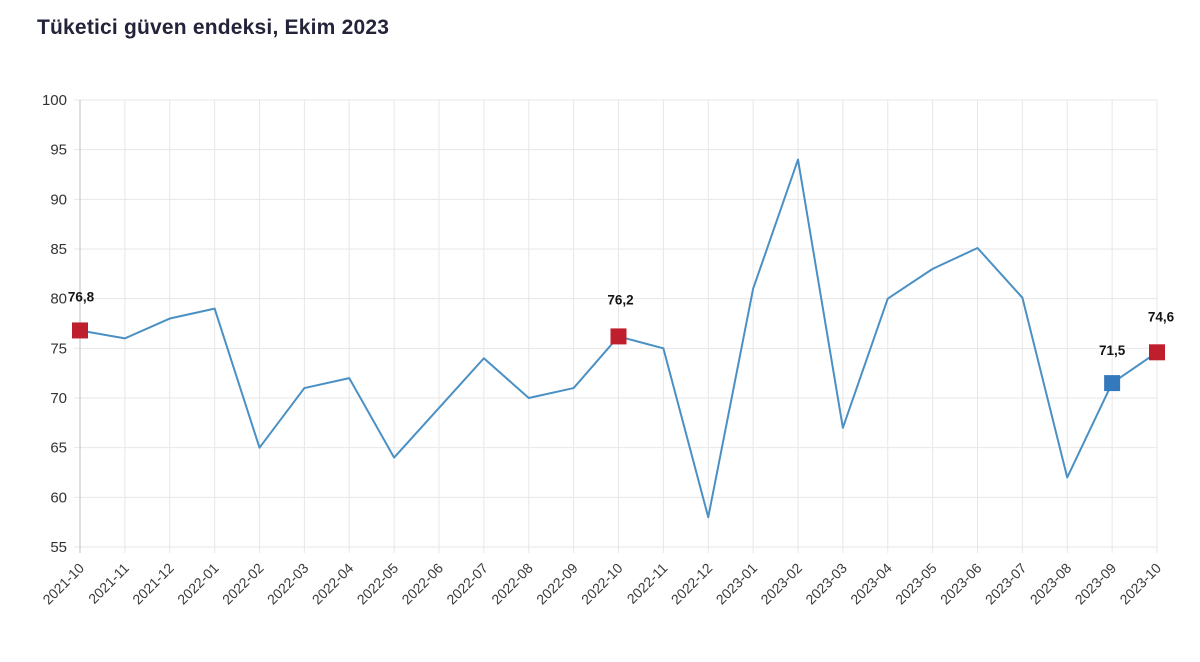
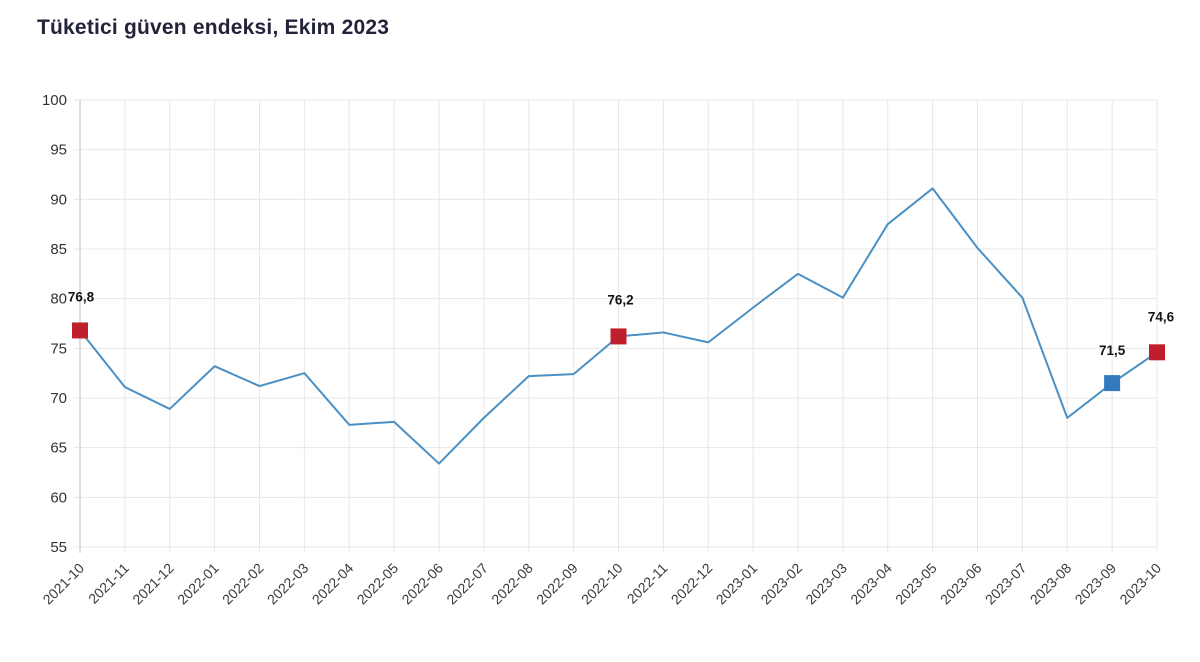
2021-11: 76 -> 71
2021-12: 78 -> 69
2022-01: 79 -> 73
2022-02: 65 -> 71
2022-03: 71 -> 72
2022-04: 72 -> 67
2022-05: 64 -> 68
2022-06: 69 -> 63
2022-07: 74 -> 68
2022-08: 70 -> 72
2022-09: 71 -> 72
2022-11: 75 -> 77
2022-12: 58 -> 76
2023-01: 81 -> 79
2023-02: 94 -> 82
2023-03: 67 -> 80
2023-04: 80 -> 88
2023-05: 83 -> 91
2023-08: 62 -> 68
